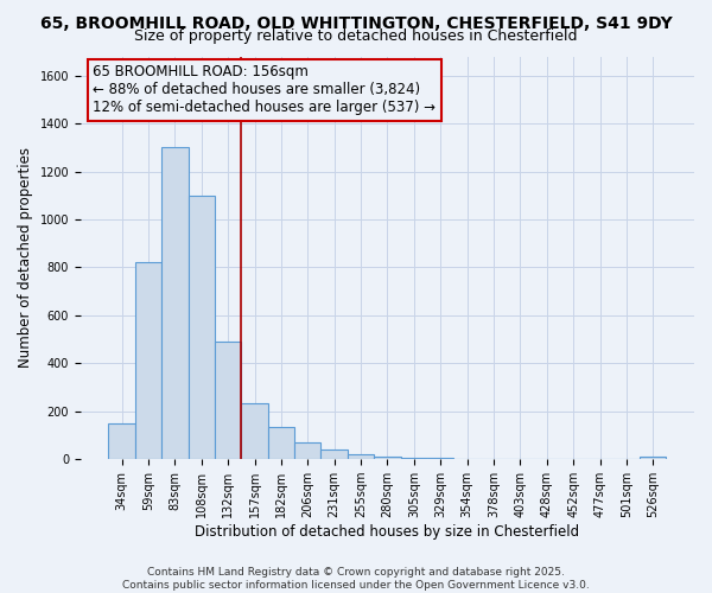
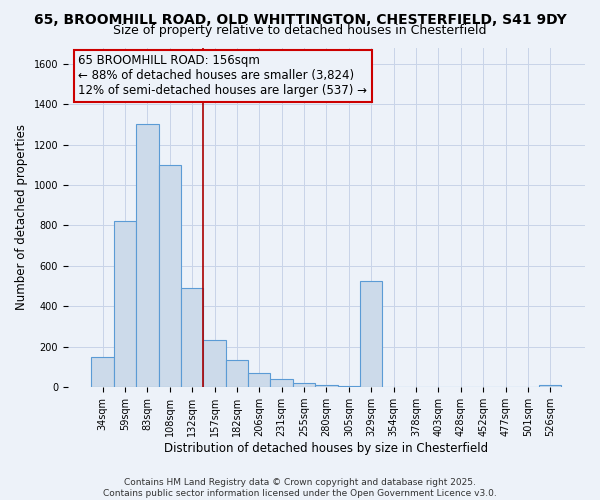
329sqm: 5 -> 525
